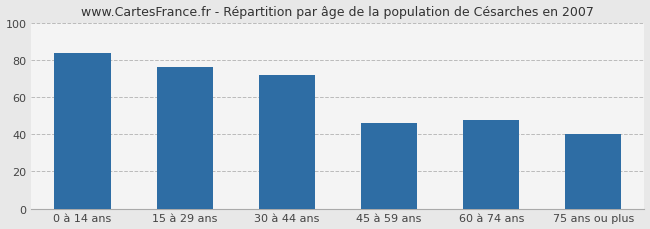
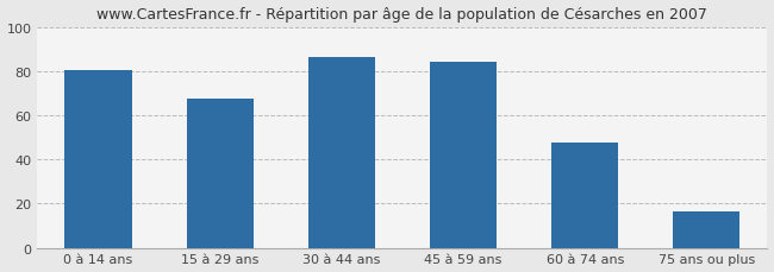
0 à 14 ans: 84 -> 80
15 à 29 ans: 76 -> 68
30 à 44 ans: 72 -> 86
45 à 59 ans: 46 -> 84
75 ans ou plus: 40 -> 16
